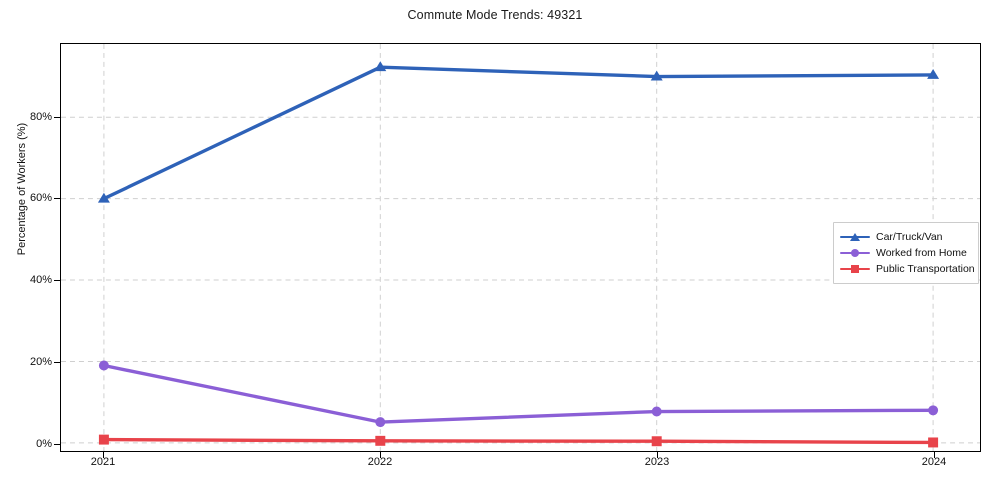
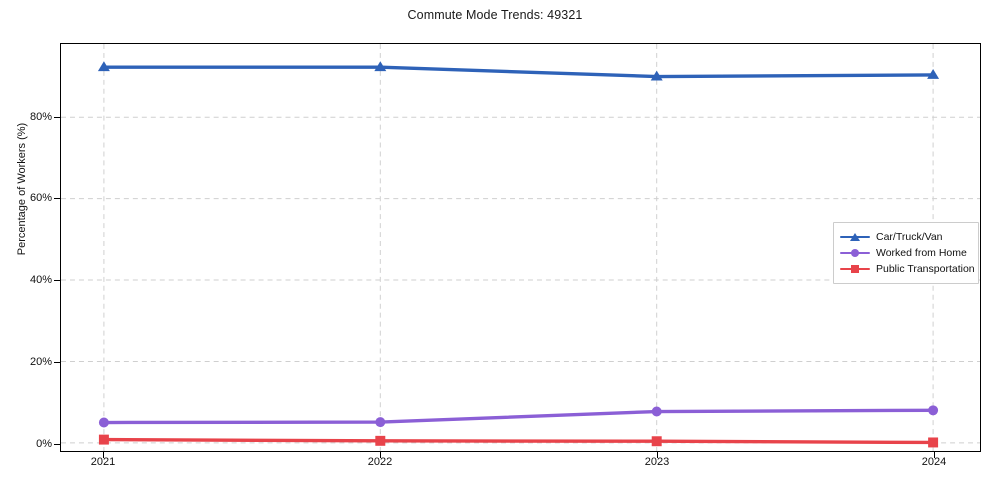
Car/Truck/Van/2021: 60% -> 92%
Worked from Home/2021: 19% -> 5%
